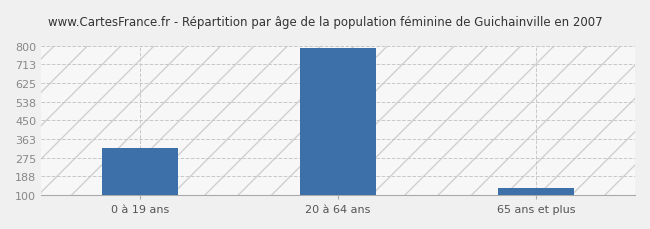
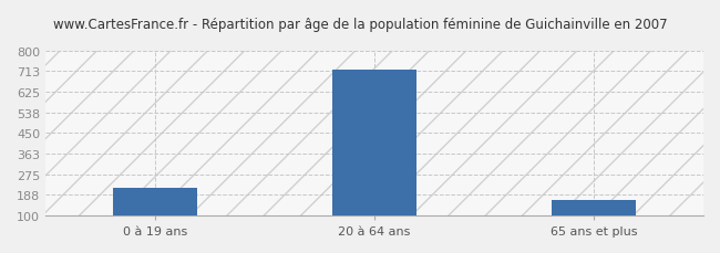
0 à 19 ans: 320 -> 215
20 à 64 ans: 790 -> 720
65 ans et plus: 135 -> 165
